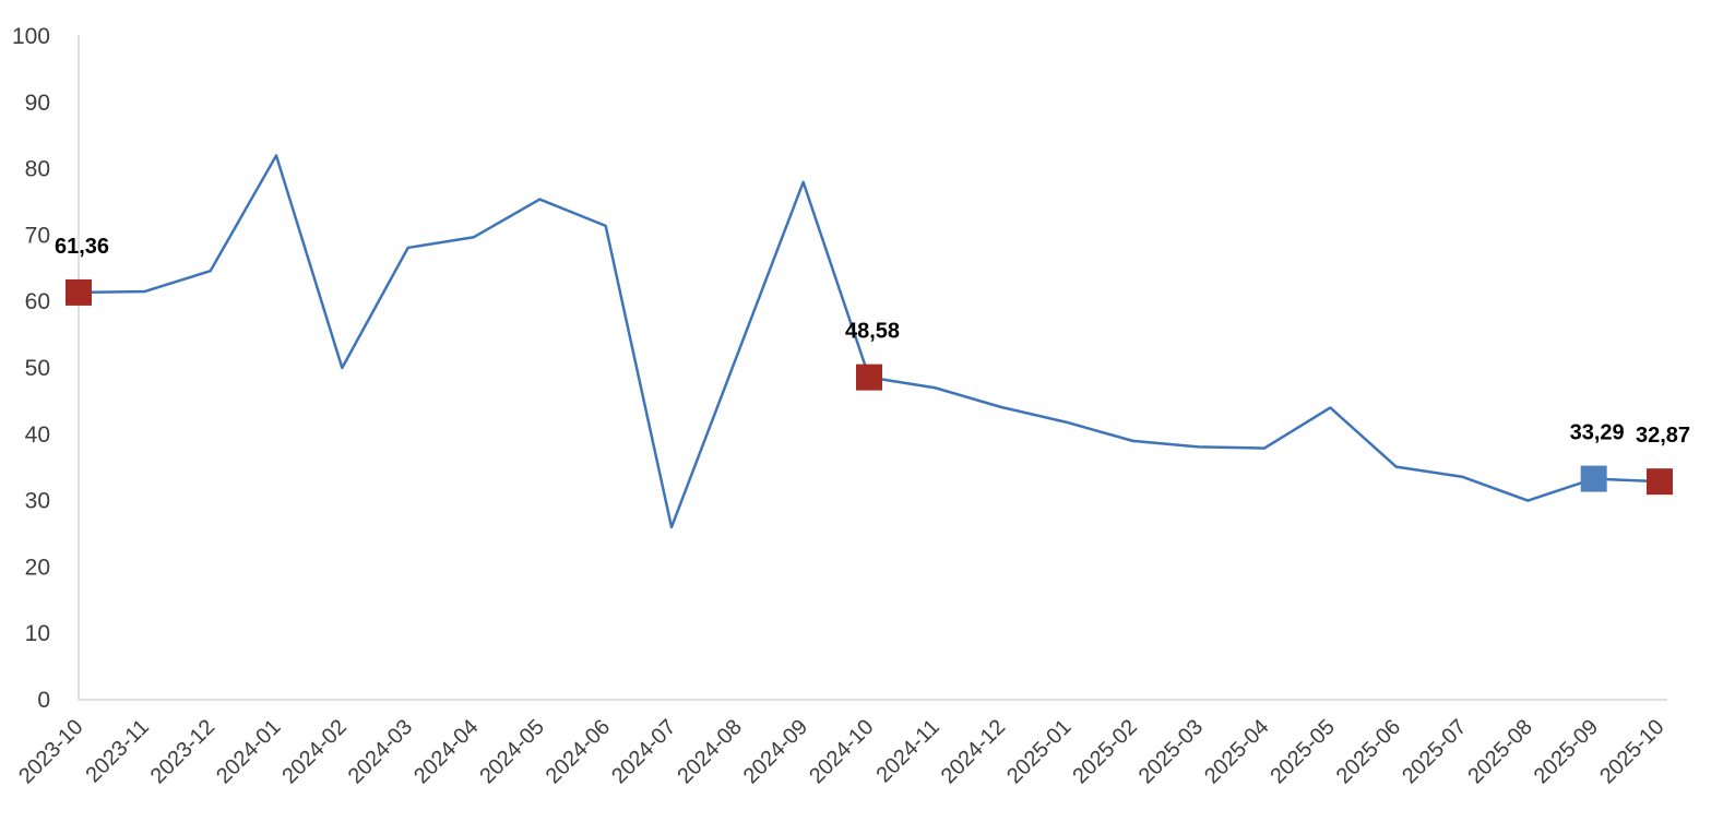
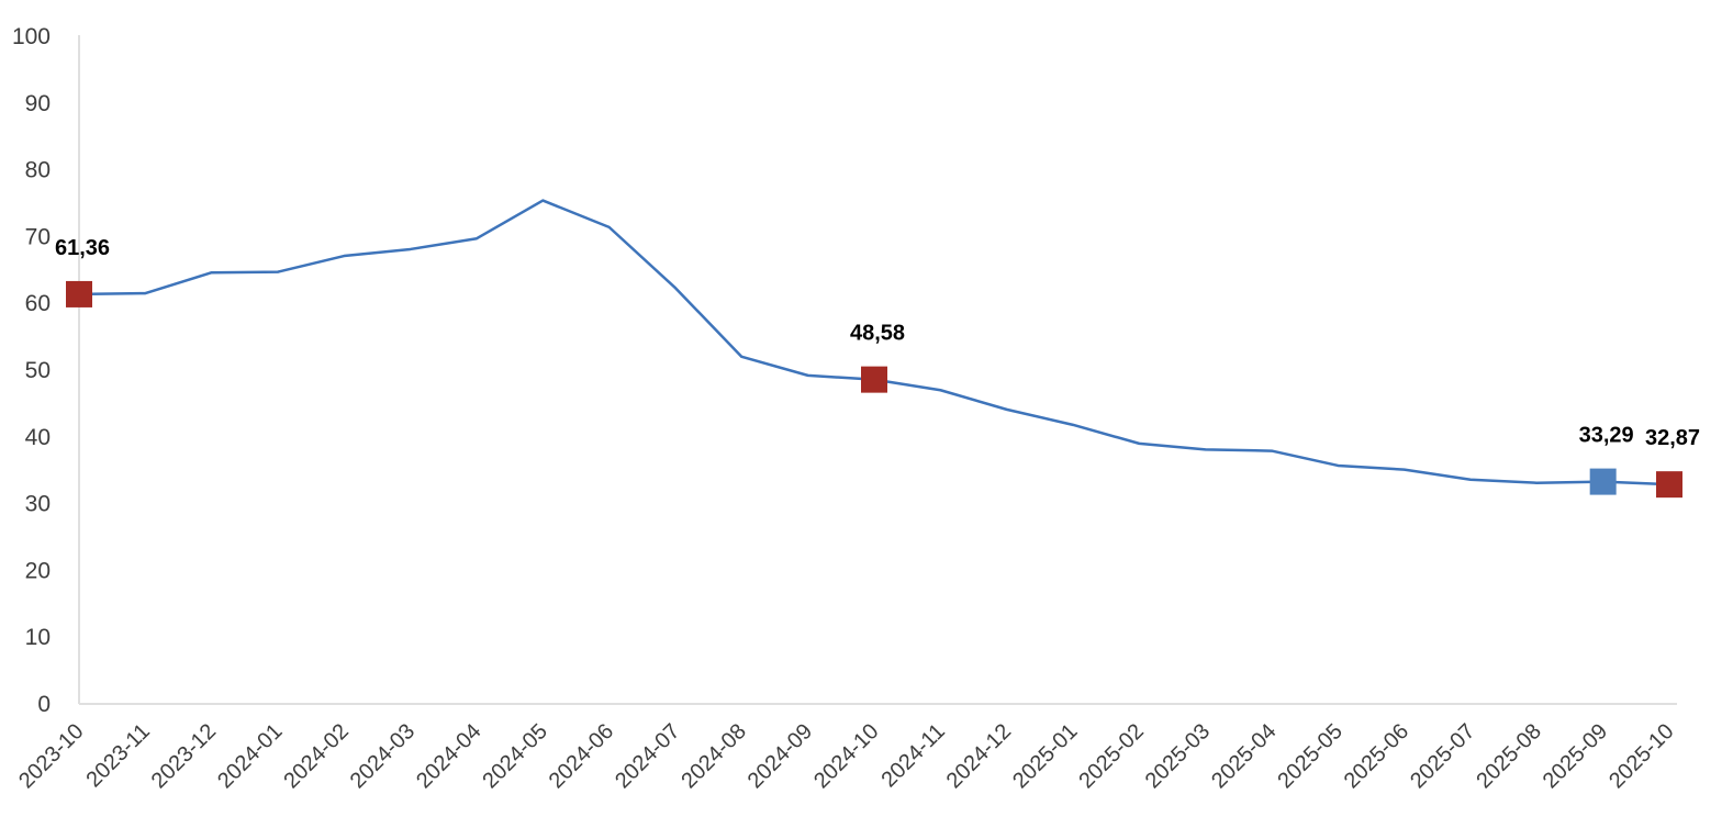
2024-01: 82 -> 65
2024-02: 50 -> 67
2024-07: 26 -> 62
2024-09: 78 -> 49
2025-05: 44 -> 36
2025-08: 30 -> 33
